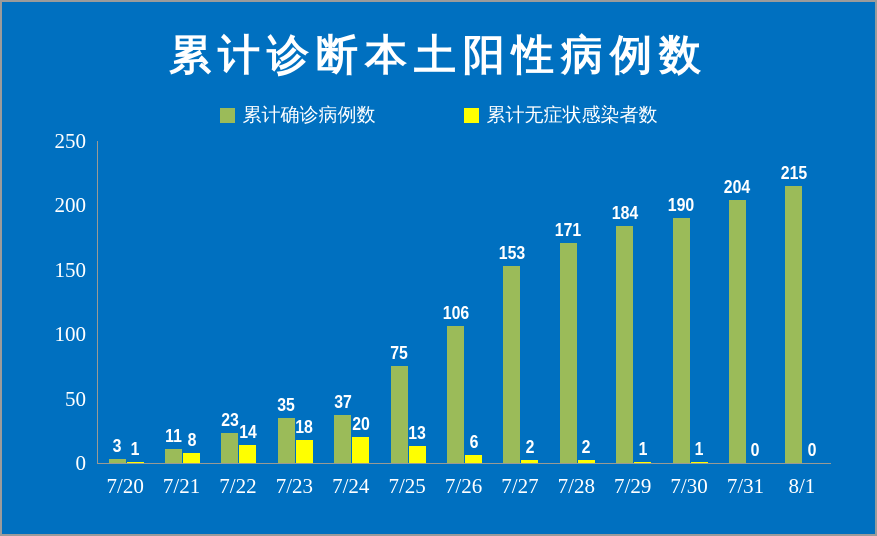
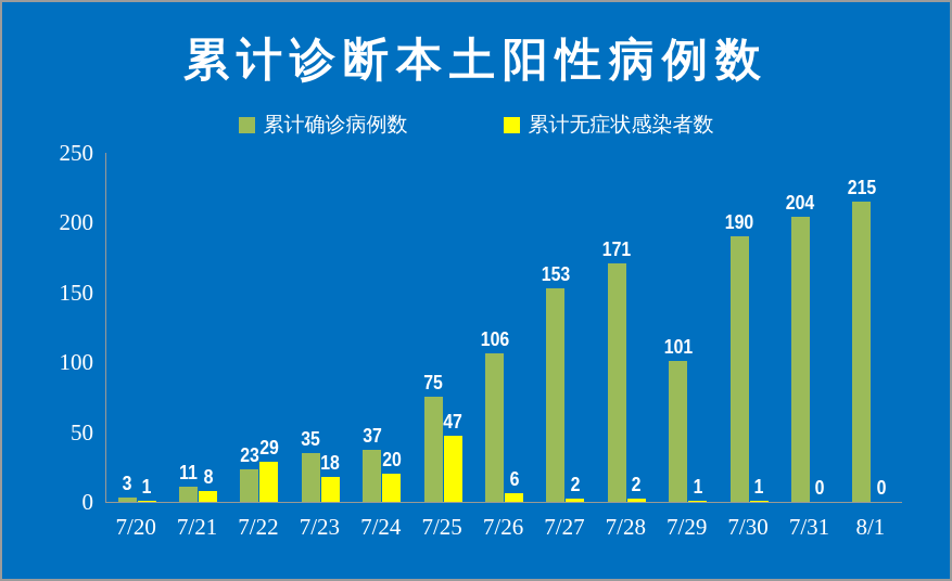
累计无症状感染者数/7/22: 14 -> 29
累计无症状感染者数/7/25: 13 -> 47
累计确诊病例数/7/29: 184 -> 101
